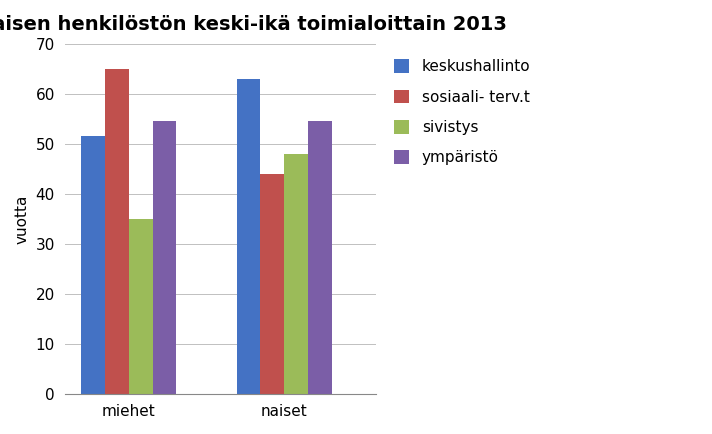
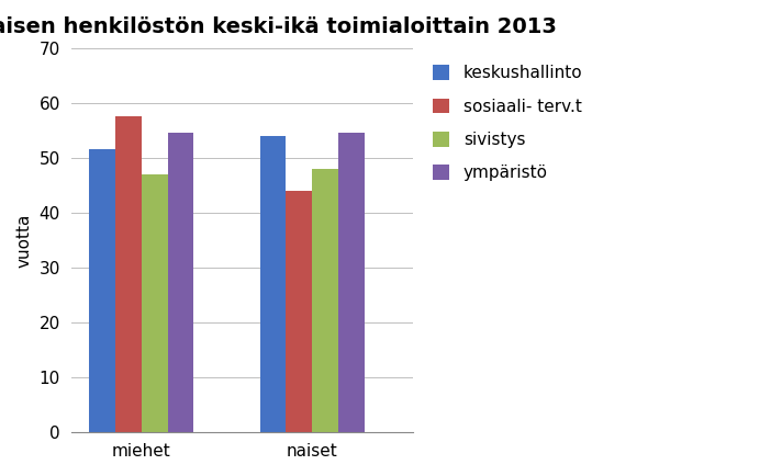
sosiaali- terv.t/miehet: 65.0 -> 57.5
sivistys/miehet: 35 -> 47
keskushallinto/naiset: 63.0 -> 54.0
